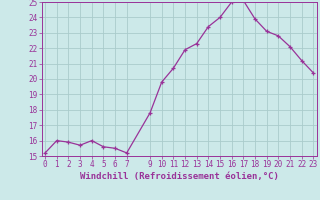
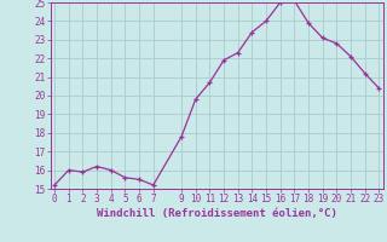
3: 15.7 -> 16.2
